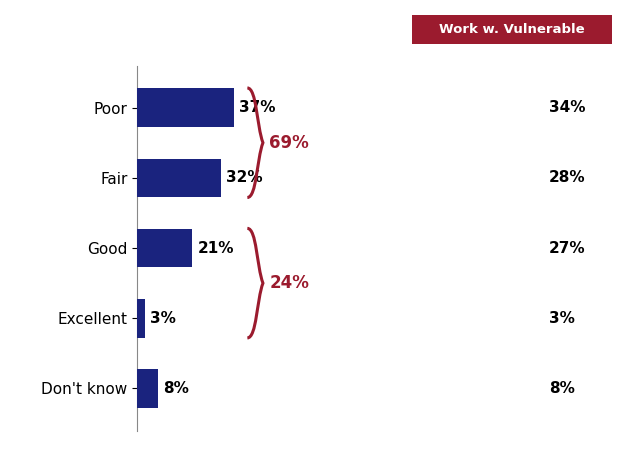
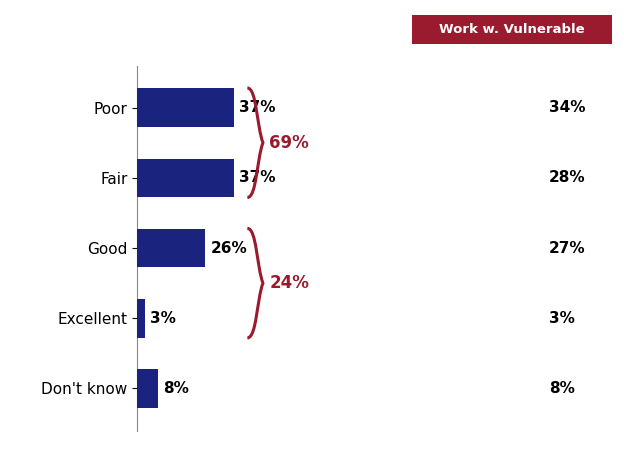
Fair: 32% -> 37%
Good: 21% -> 26%
